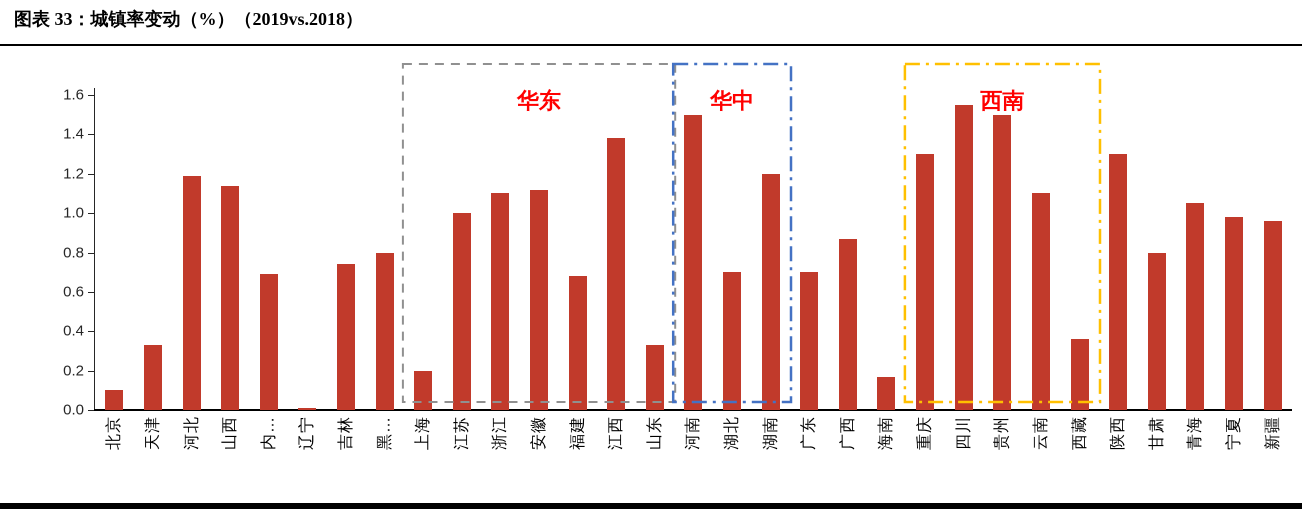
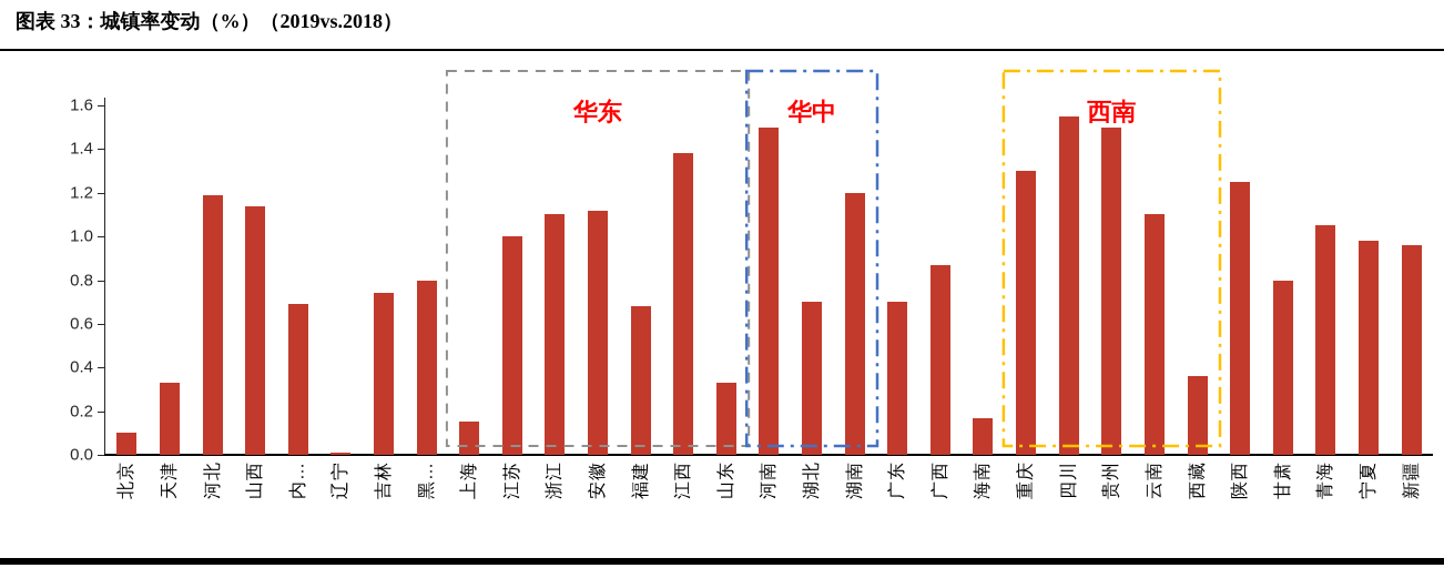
上海: 0.20 -> 0.15
陕西: 1.30 -> 1.25
